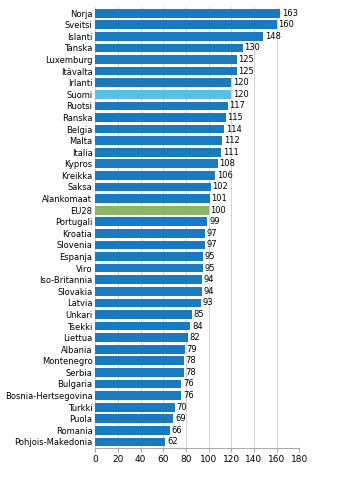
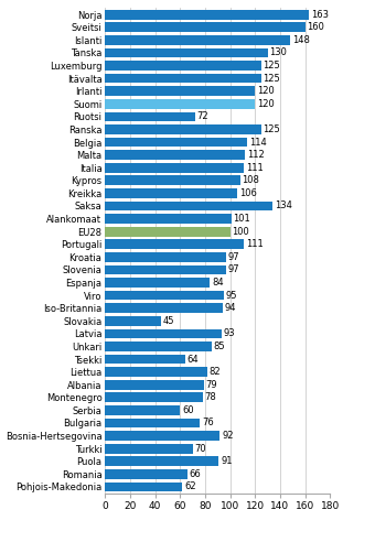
Ruotsi: 117 -> 72
Ranska: 115 -> 125
Saksa: 102 -> 134
Portugali: 99 -> 111
Espanja: 95 -> 84
Slovakia: 94 -> 45
Tsekki: 84 -> 64
Serbia: 78 -> 60
Bosnia-Hertsegovina: 76 -> 92
Puola: 69 -> 91
